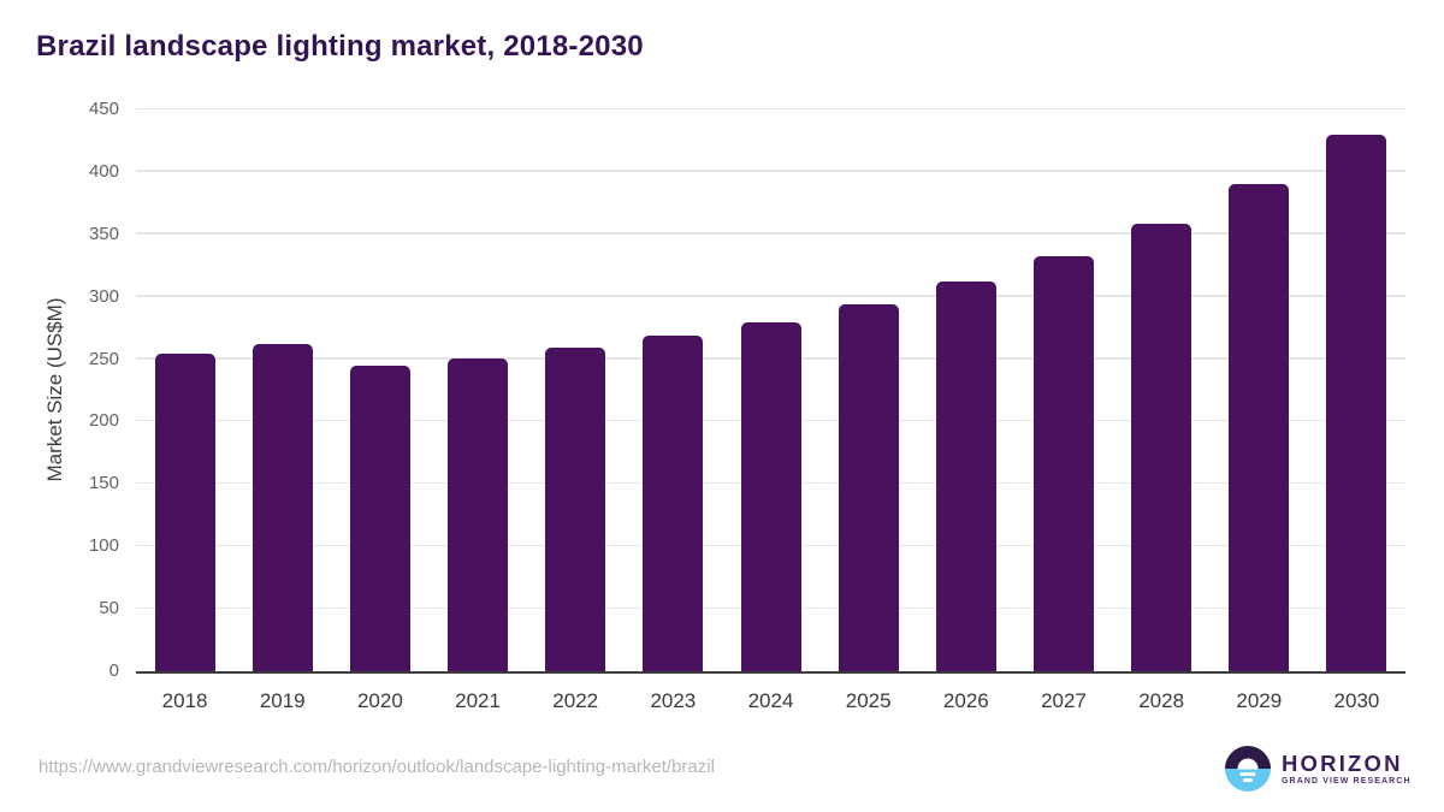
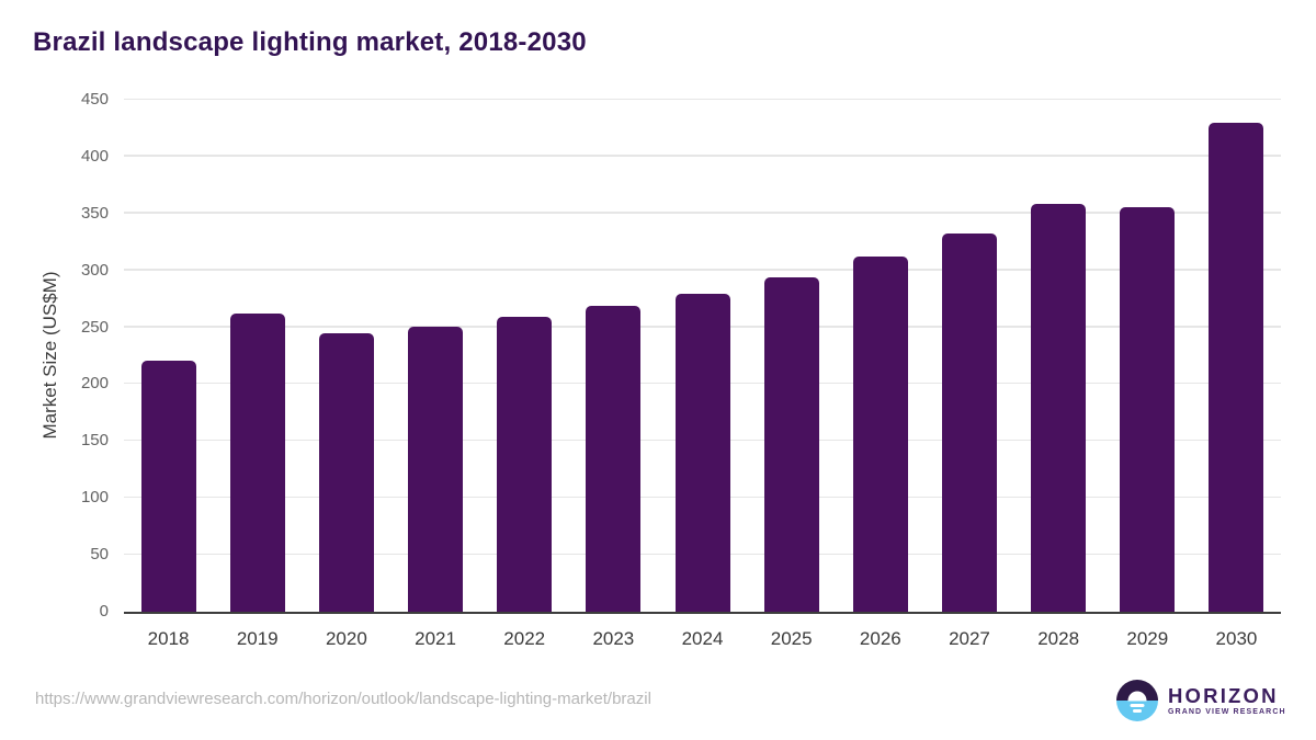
2018: 254 -> 221
2029: 390 -> 356
